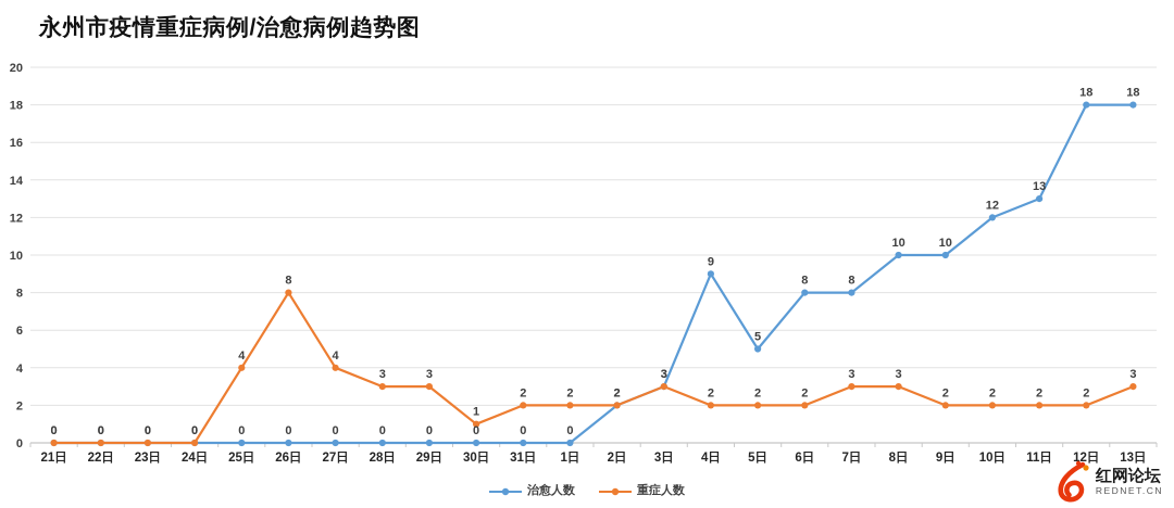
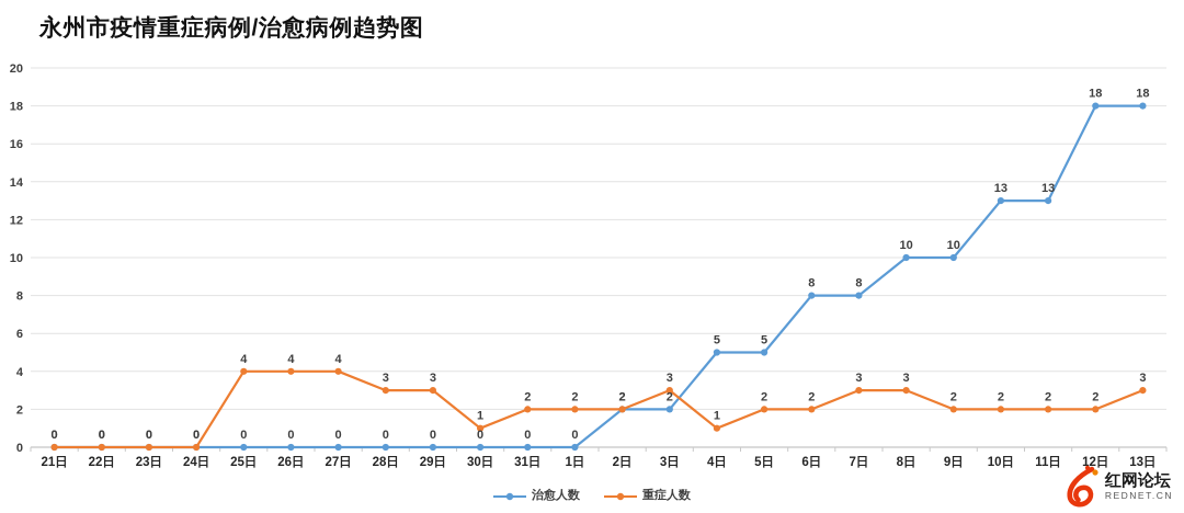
重症人数/26日: 8 -> 4
治愈人数/3日: 3 -> 2
治愈人数/4日: 9 -> 5
重症人数/4日: 2 -> 1
治愈人数/10日: 12 -> 13
